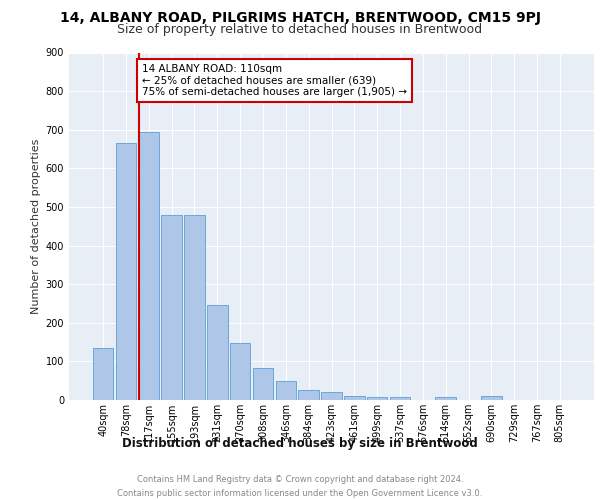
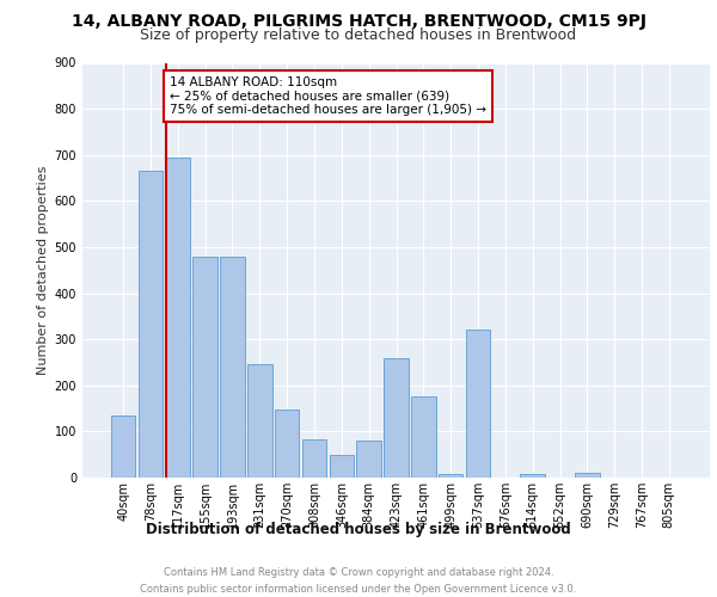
384sqm: 27 -> 80
423sqm: 20 -> 260
461sqm: 10 -> 175
537sqm: 8 -> 320
